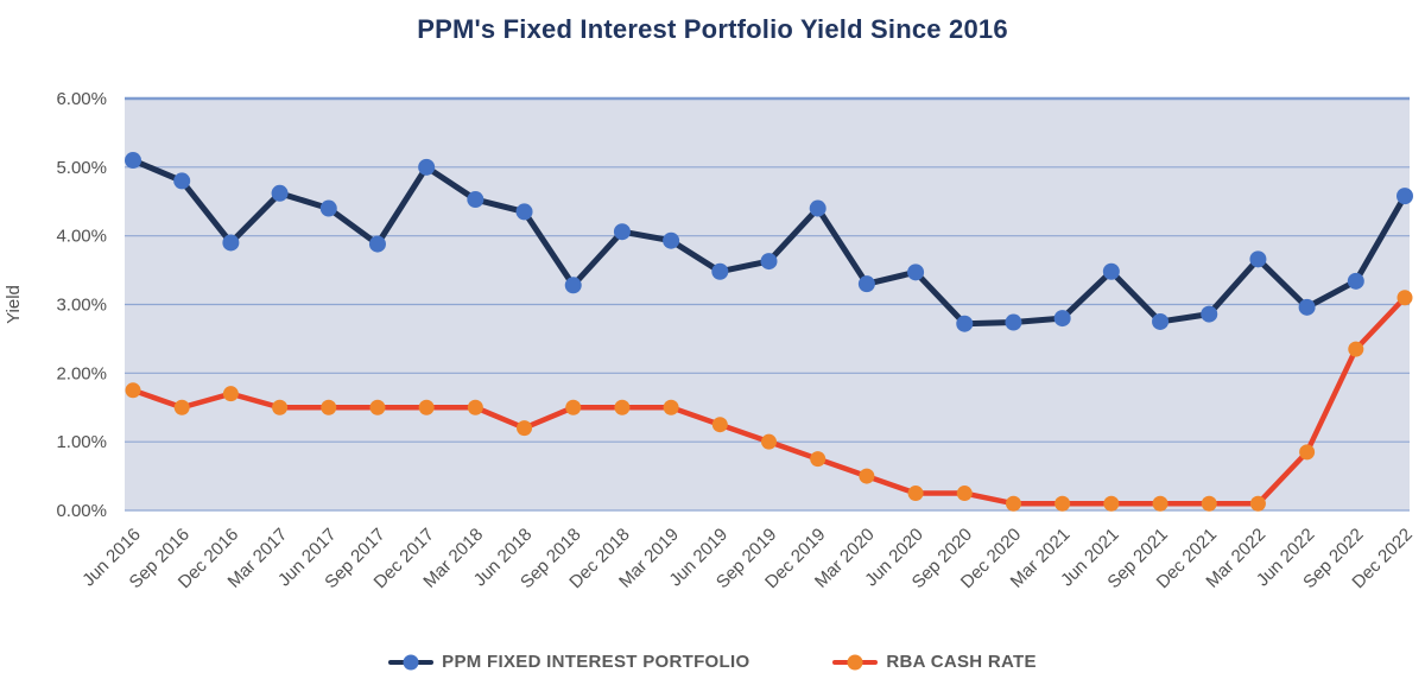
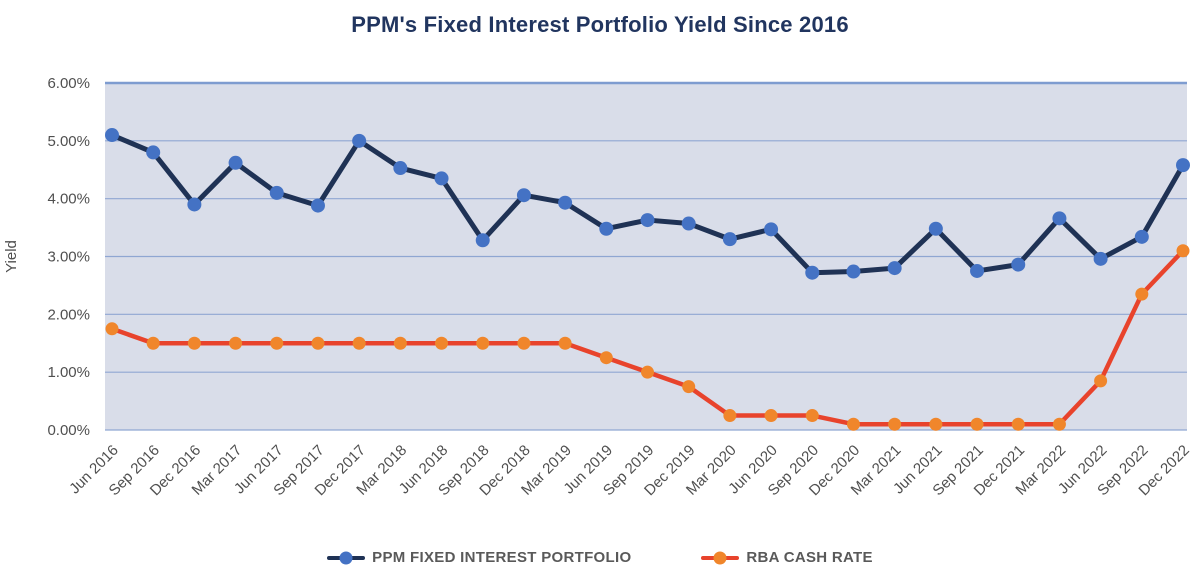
RBA CASH RATE/Dec 2016: 1.7% -> 1.5%
PPM FIXED INTEREST PORTFOLIO/Jun 2017: 4.4% -> 4.1%
RBA CASH RATE/Jun 2018: 1.2% -> 1.5%
PPM FIXED INTEREST PORTFOLIO/Dec 2019: 4.4% -> 3.6%
RBA CASH RATE/Mar 2020: 0.5% -> 0.2%
